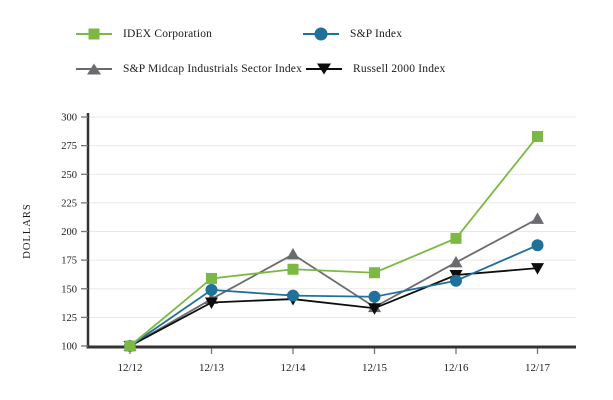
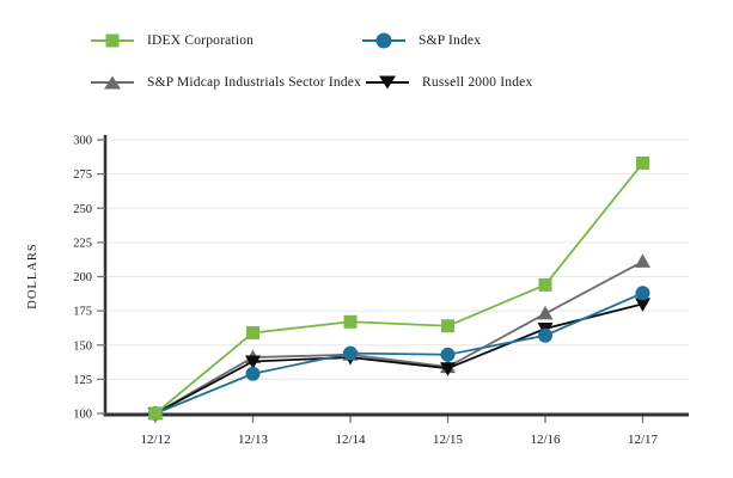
S&P Index/12/13: 149 -> 129
S&P Midcap Industrials Sector Index/12/14: 180 -> 143
Russell 2000 Index/12/17: 168 -> 180
